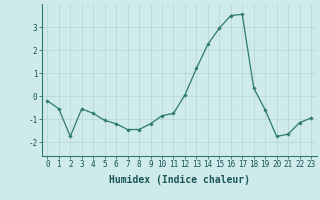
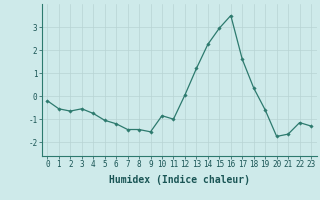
2: -1.75 -> -0.65
9: -1.20 -> -1.55
11: -0.75 -> -1.00
17: 3.55 -> 1.60
23: -0.95 -> -1.30
